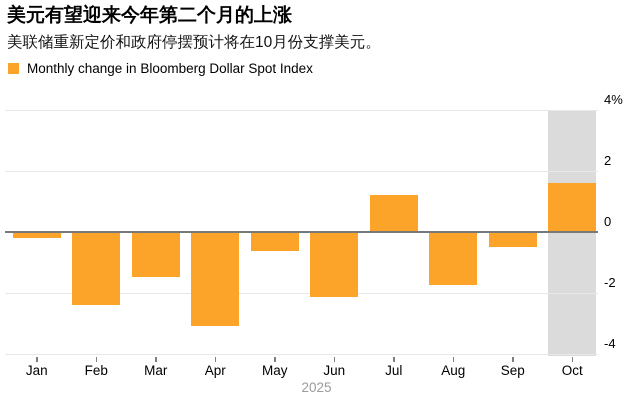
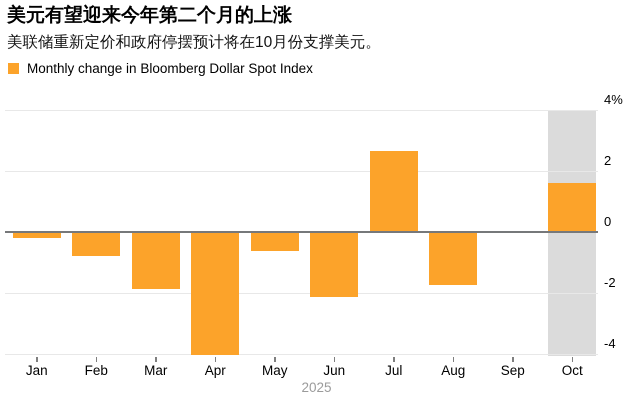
Feb: -2.4% -> -0.8%
Mar: -1.5% -> -1.9%
Apr: -3.1% -> -4.0%
Jul: 1.2% -> 2.6%
Sep: -0.5% -> -0.1%
